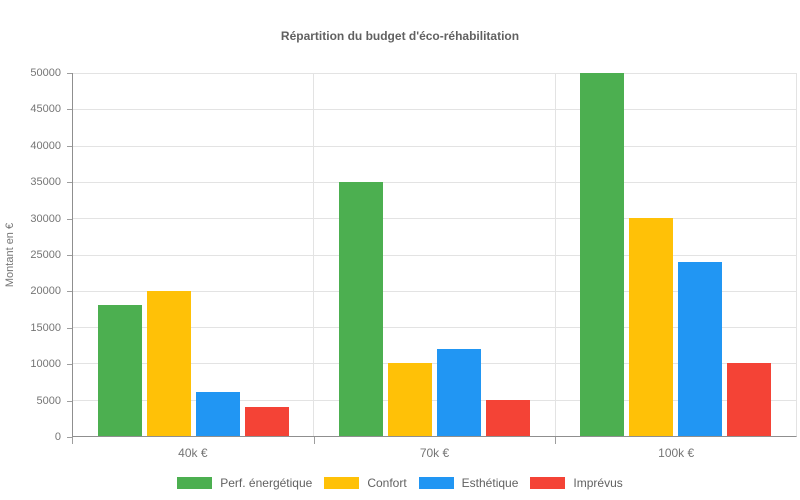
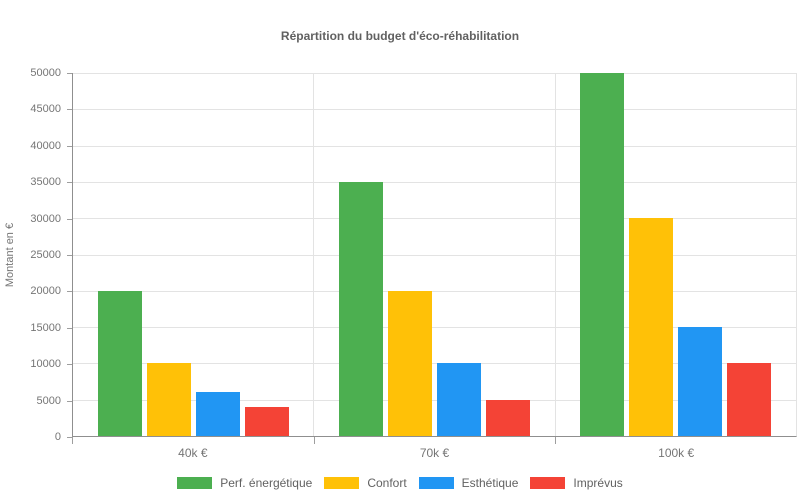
Perf. énergétique/40k €: 18000 -> 20000
Confort/40k €: 20000 -> 10000
Confort/70k €: 10000 -> 20000
Esthétique/70k €: 12000 -> 10000
Esthétique/100k €: 24000 -> 15000
